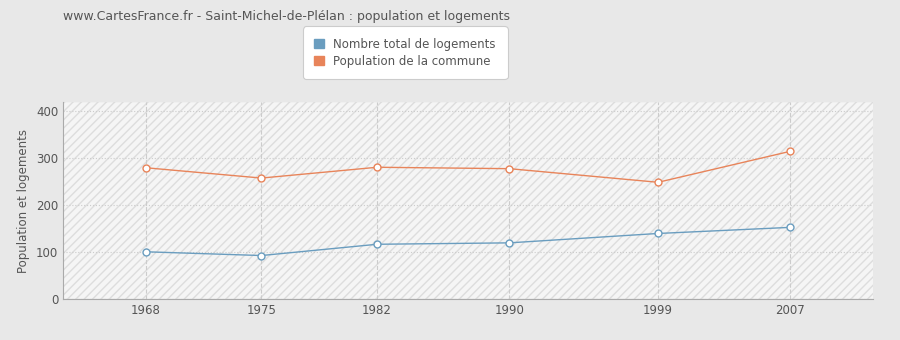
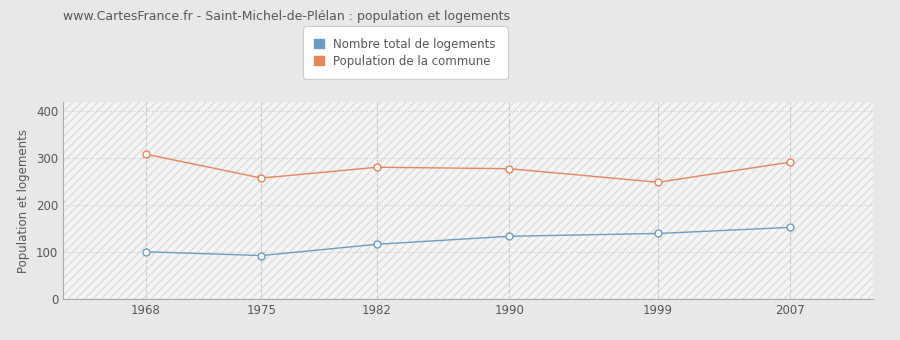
Population de la commune/1968: 280 -> 309
Nombre total de logements/1990: 120 -> 134
Population de la commune/2007: 315 -> 292
